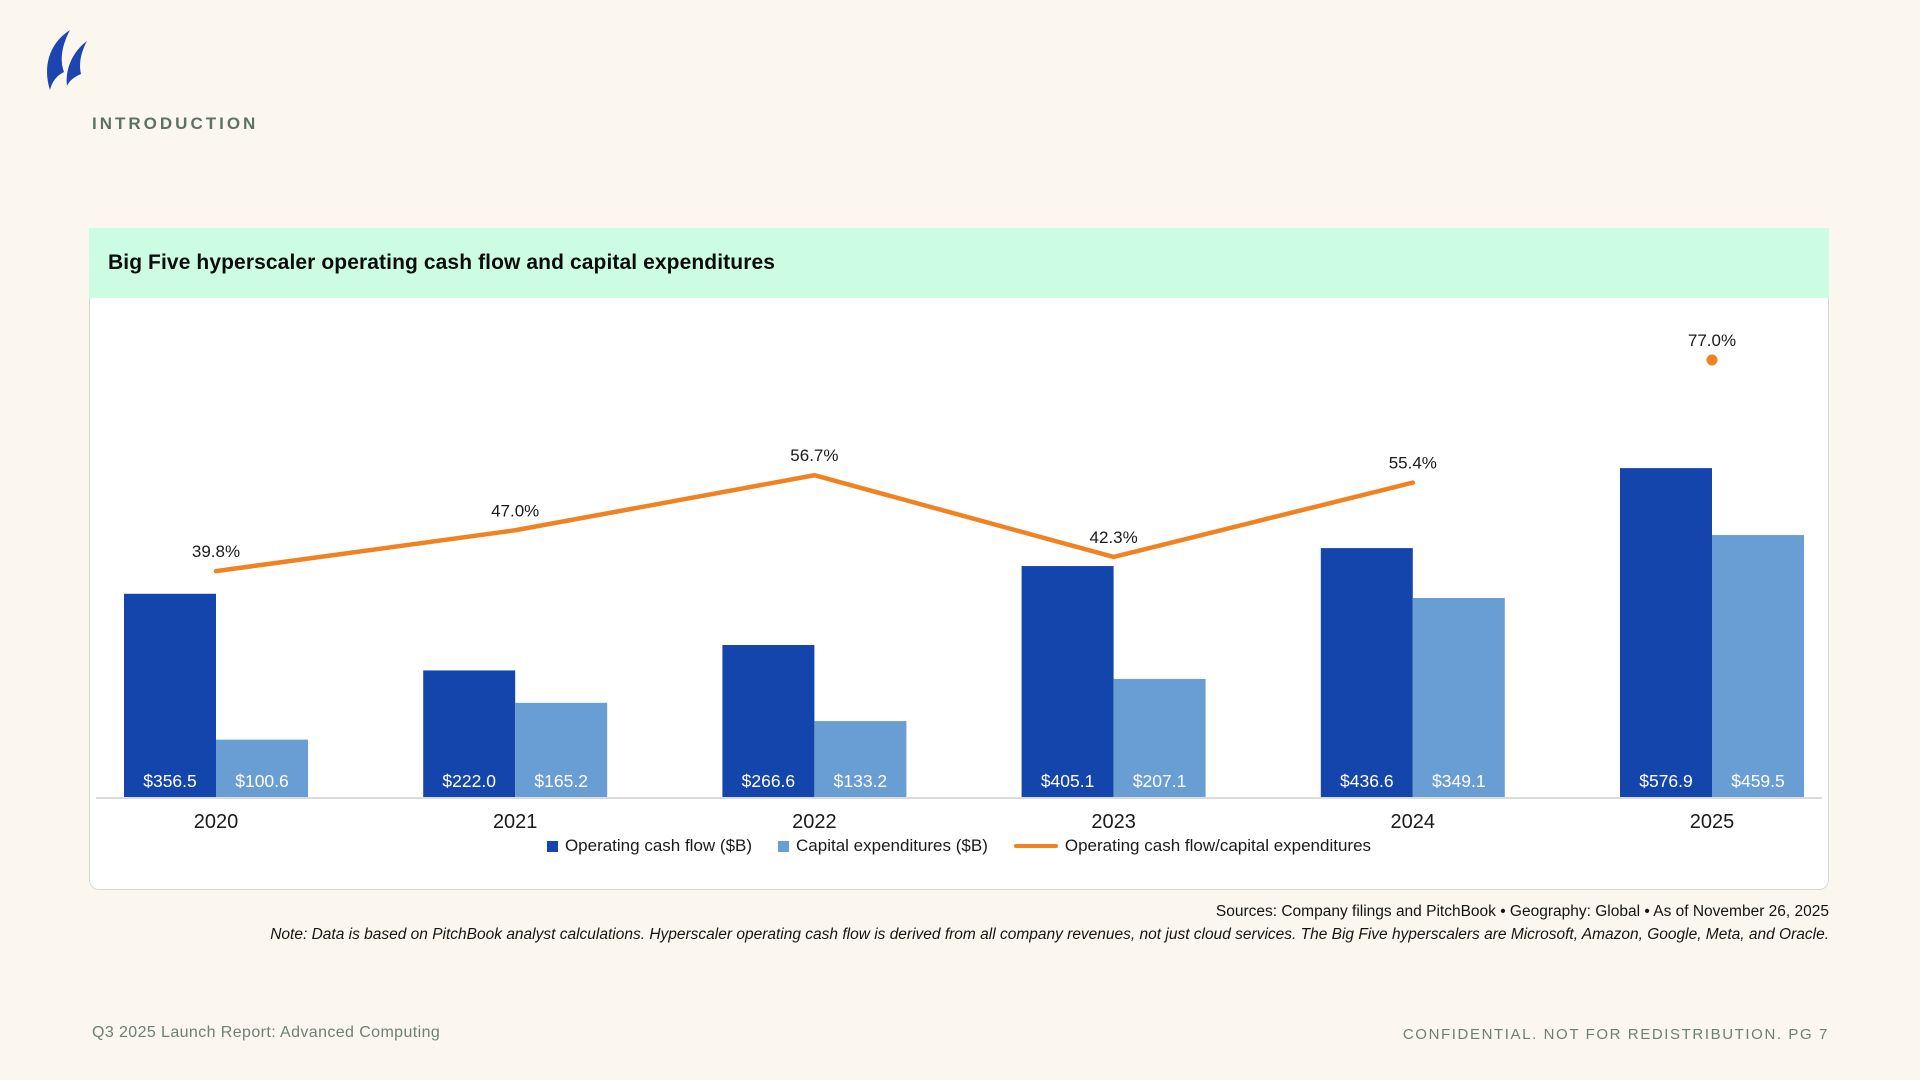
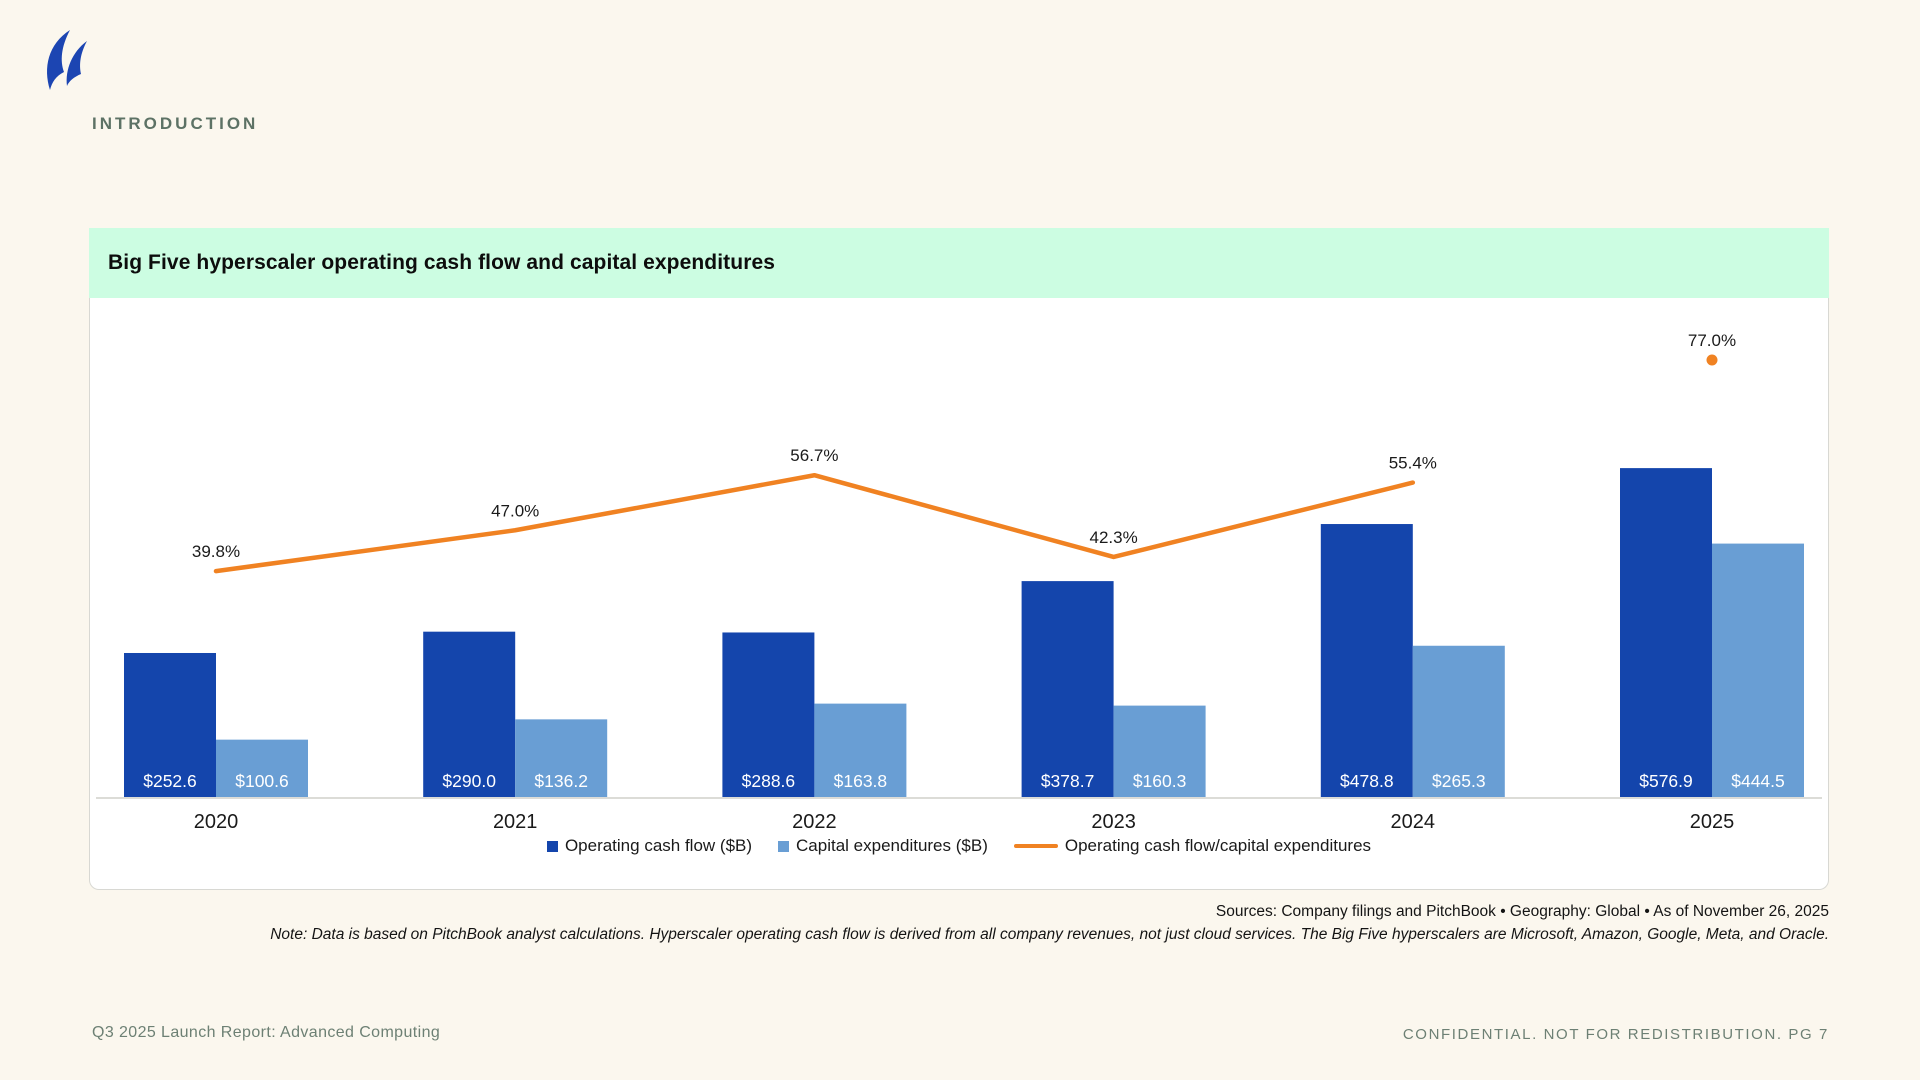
Operating cash flow ($B)/2020: $356.5 -> $252.6
Operating cash flow ($B)/2021: $222.0 -> $290.0
Capital expenditures ($B)/2021: $165.2 -> $136.2
Operating cash flow ($B)/2022: $266.6 -> $288.6
Capital expenditures ($B)/2022: $133.2 -> $163.8
Operating cash flow ($B)/2023: $405.1 -> $378.7
Capital expenditures ($B)/2023: $207.1 -> $160.3
Operating cash flow ($B)/2024: $436.6 -> $478.8
Capital expenditures ($B)/2024: $349.1 -> $265.3
Capital expenditures ($B)/2025: $459.5 -> $444.5
